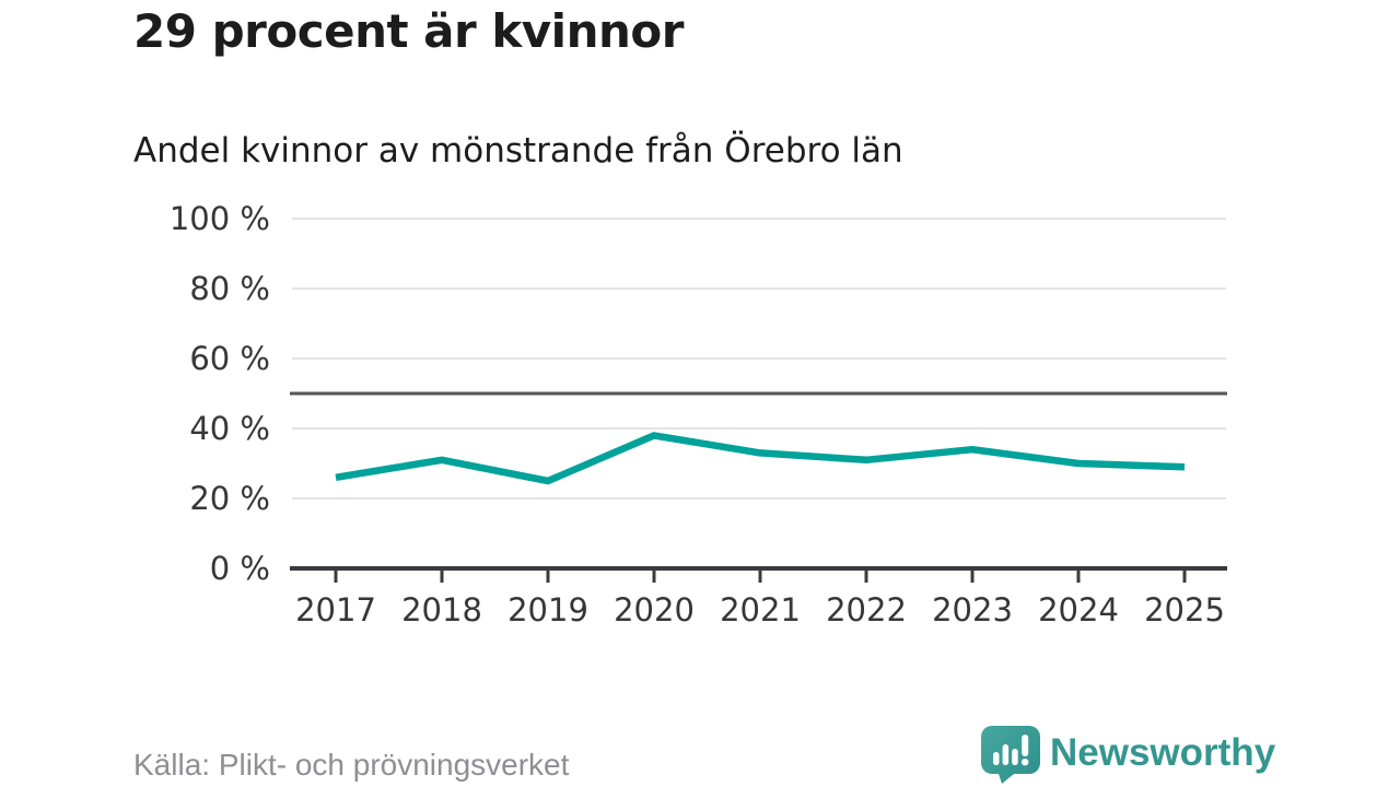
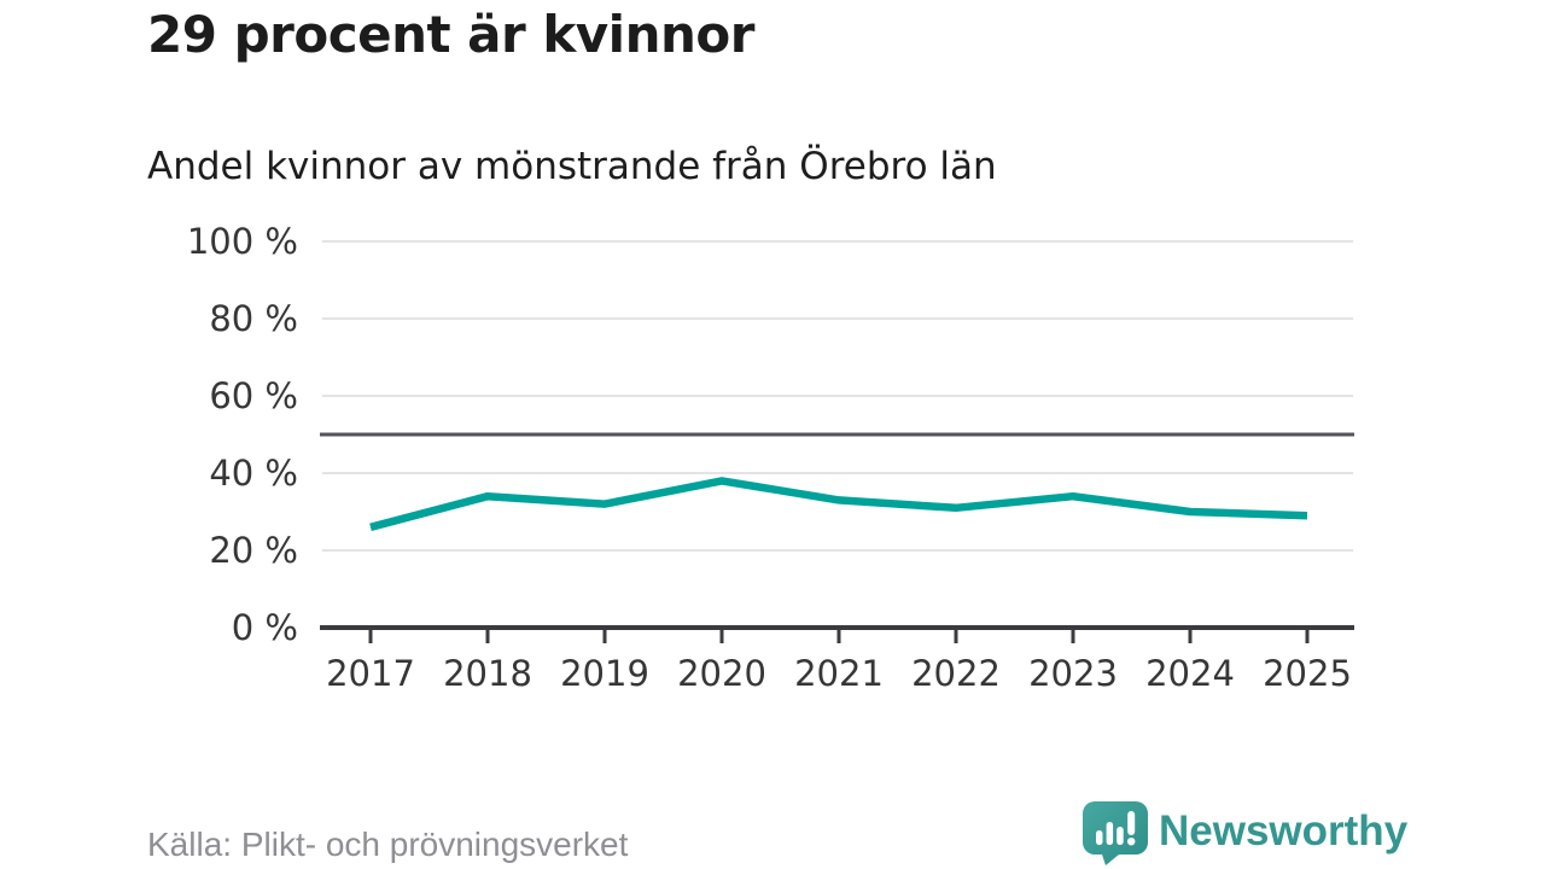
2018: 31% -> 34%
2019: 25% -> 32%
